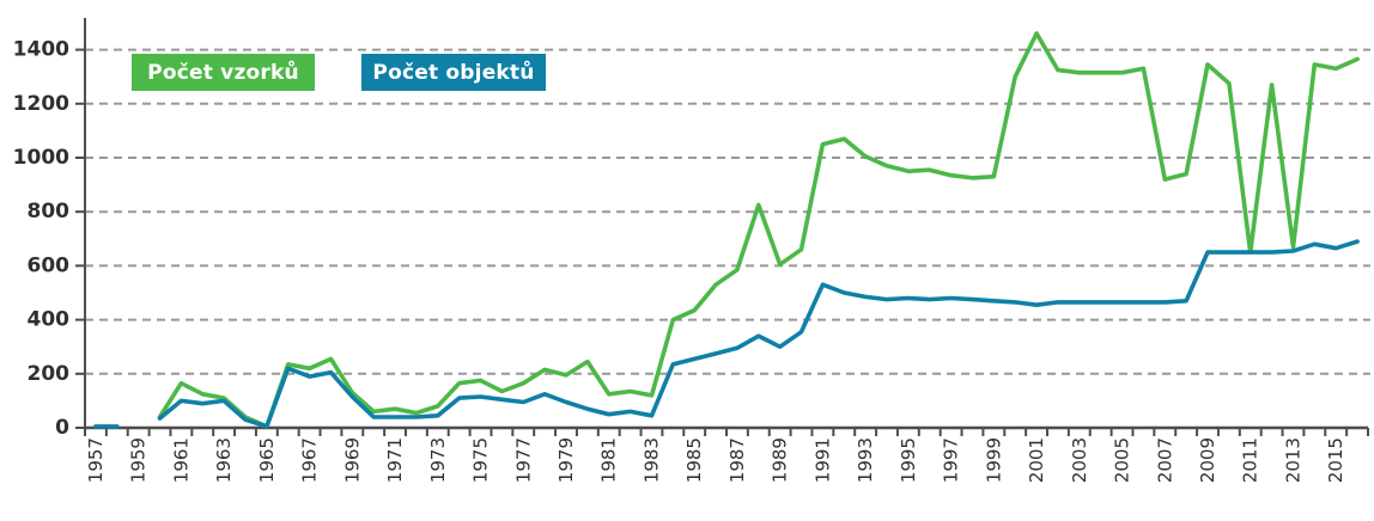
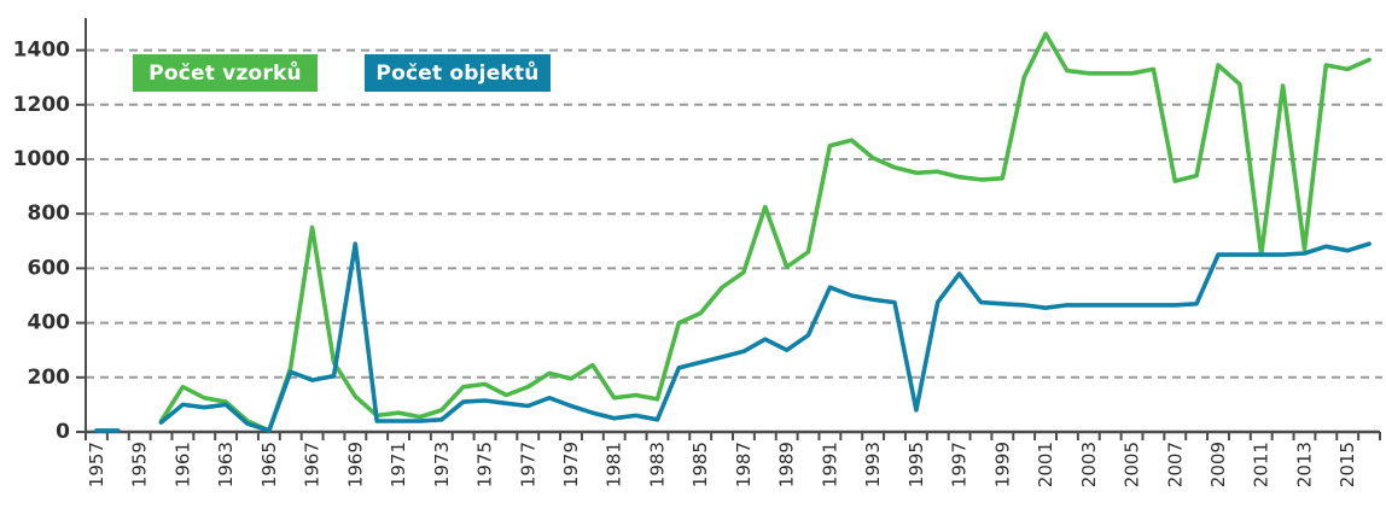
Počet vzorků/1967: 220 -> 750
Počet objektů/1969: 120 -> 690
Počet objektů/1995: 480 -> 80
Počet objektů/1997: 480 -> 580
